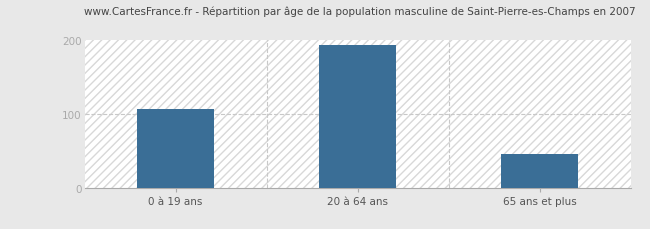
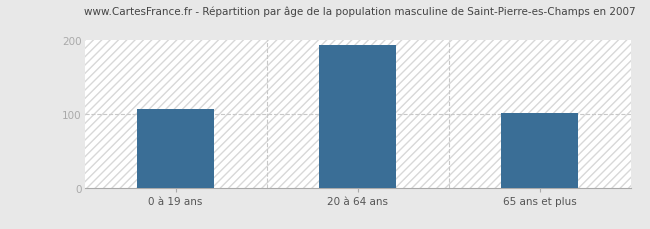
65 ans et plus: 45 -> 102
